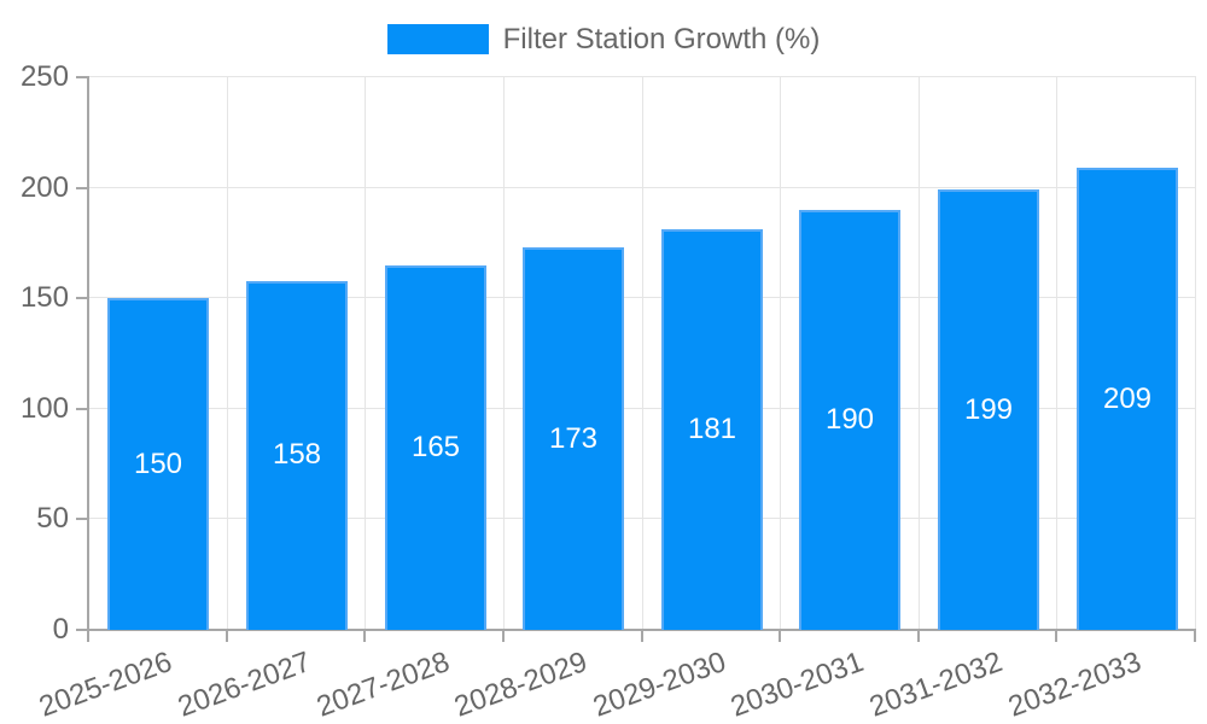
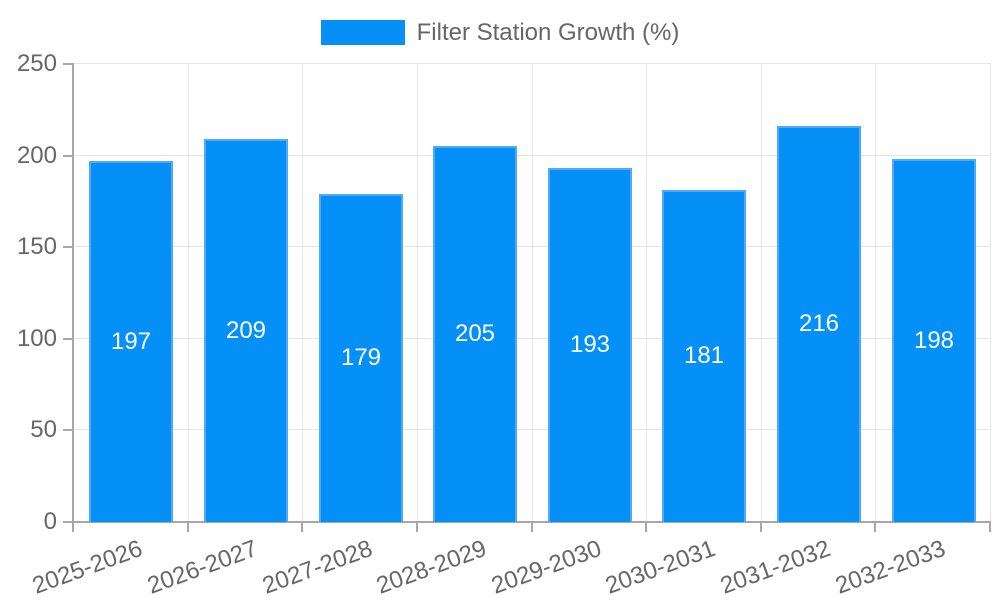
2025-2026: 150 -> 197
2026-2027: 158 -> 209
2027-2028: 165 -> 179
2028-2029: 173 -> 205
2029-2030: 181 -> 193
2030-2031: 190 -> 181
2031-2032: 199 -> 216
2032-2033: 209 -> 198
